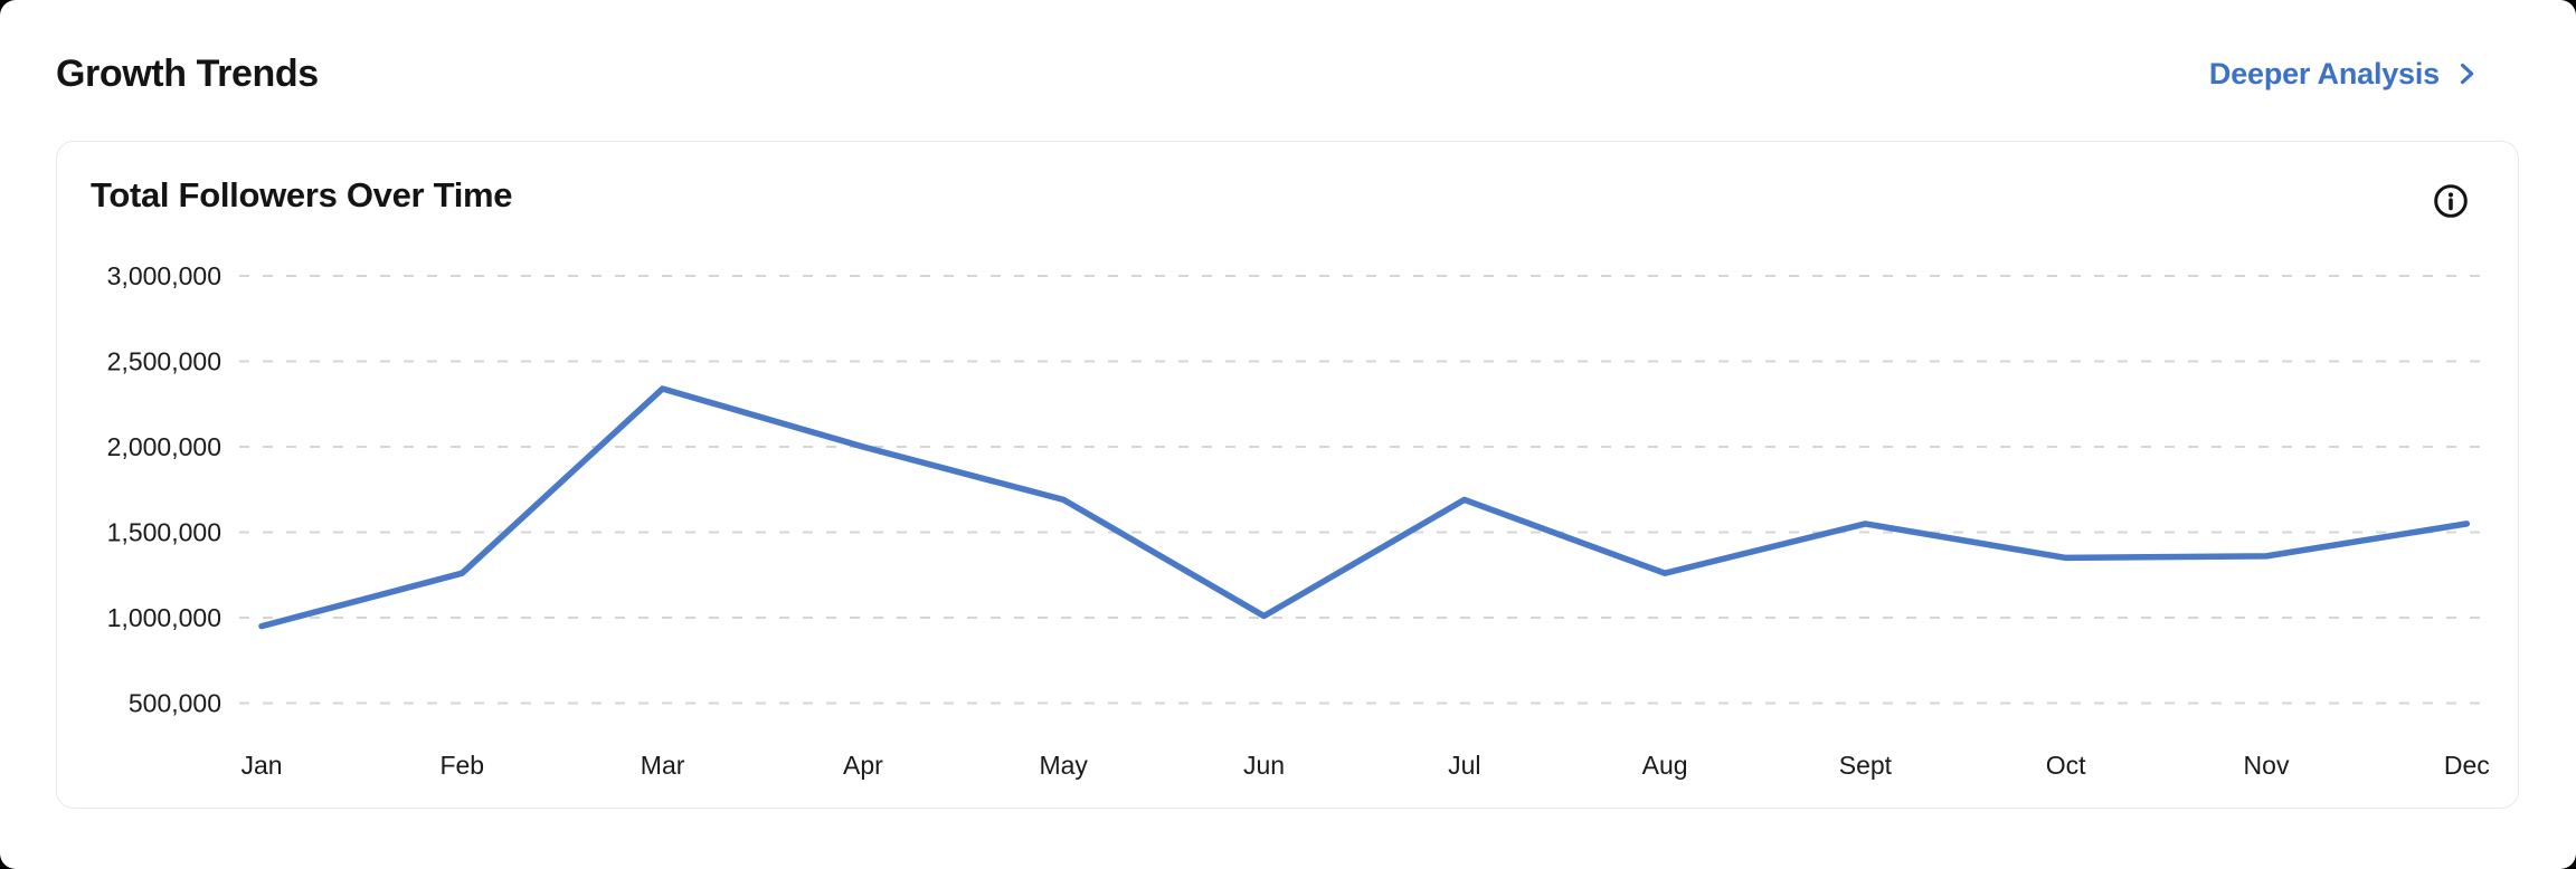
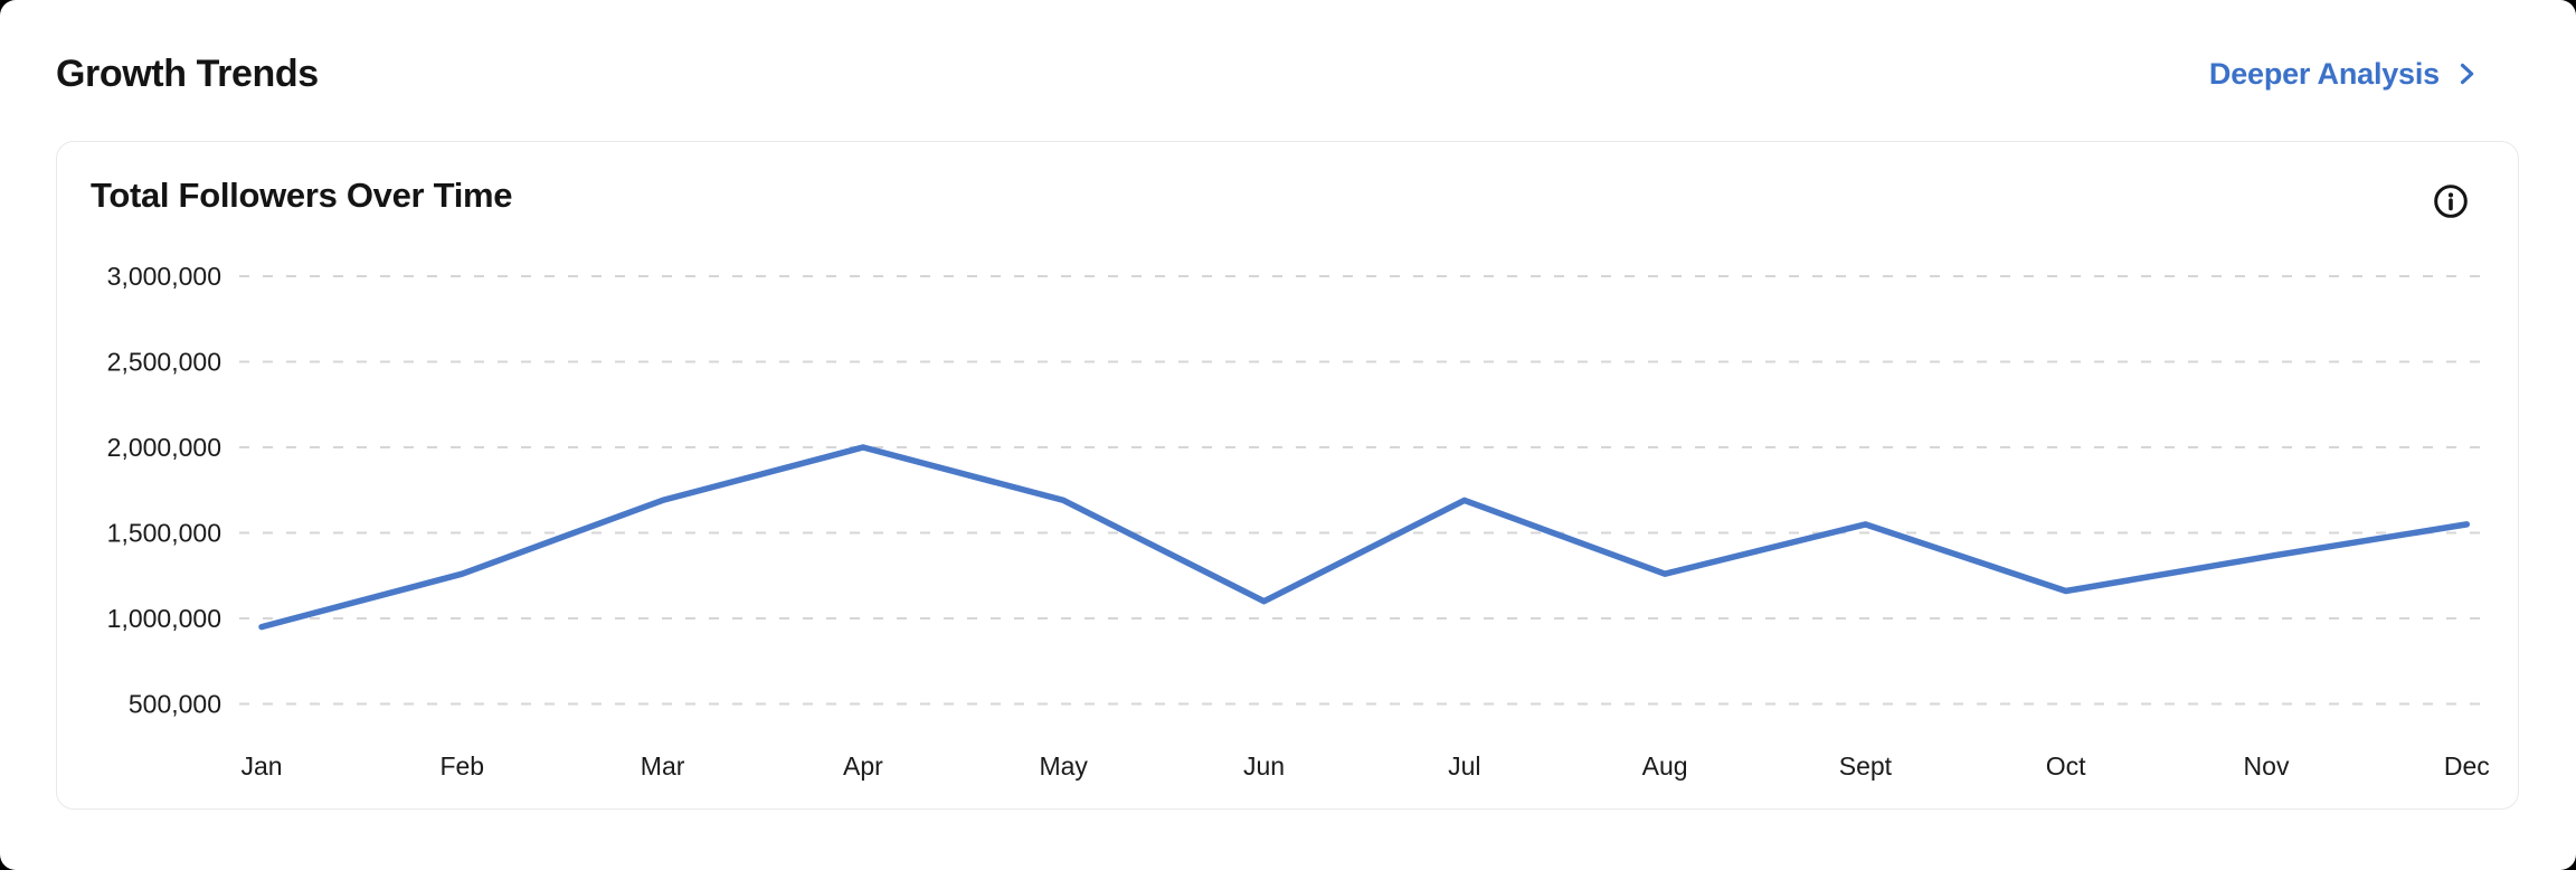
Mar: 2340000 -> 1690000
Jun: 1010000 -> 1100000
Oct: 1350000 -> 1160000
